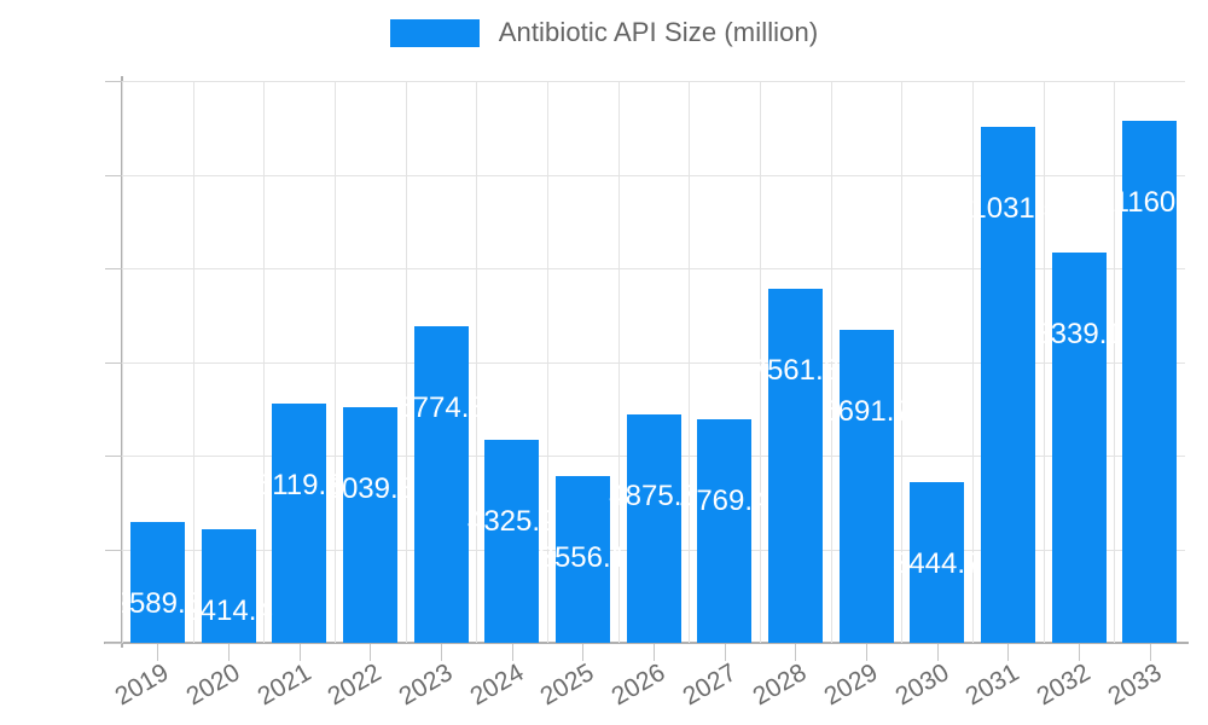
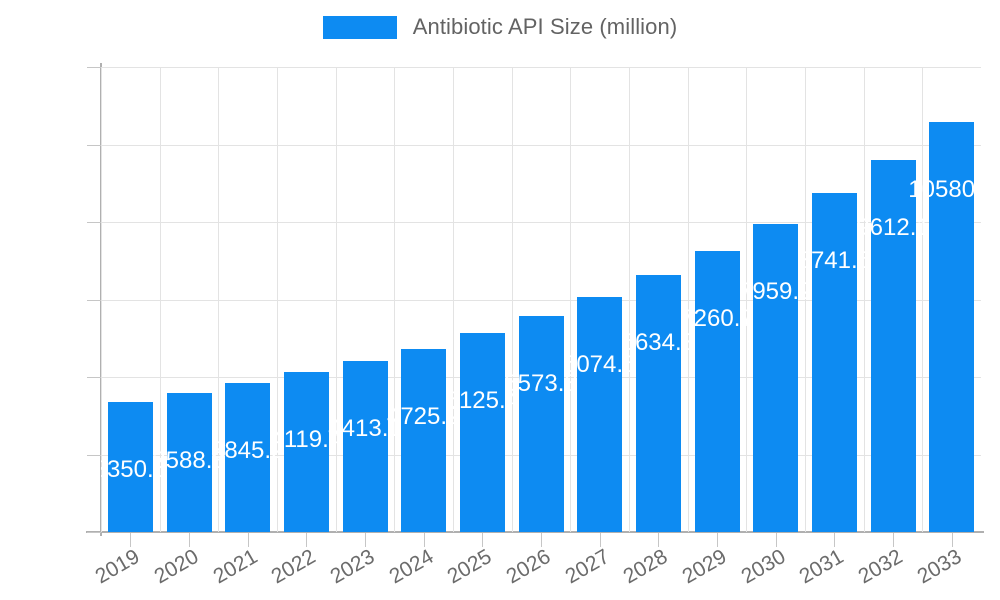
2019: 2589.0 -> 3350.5
2020: 2414.4 -> 3588.3
2021: 5119.8 -> 3845.2
2022: 5039.8 -> 4119.4
2023: 6774.8 -> 4413.1
2024: 4325.9 -> 4725.2
2025: 3556.1 -> 5125.4
2026: 4875.3 -> 5573.8
2027: 4769.4 -> 6074.5
2028: 7561.8 -> 6634.3
2029: 6691.7 -> 7260.7
2030: 3444.7 -> 7959.2
2031: 11031.5 -> 8741.6
2032: 8339.1 -> 9612.1
2033: 11160.1 -> 10580.4
